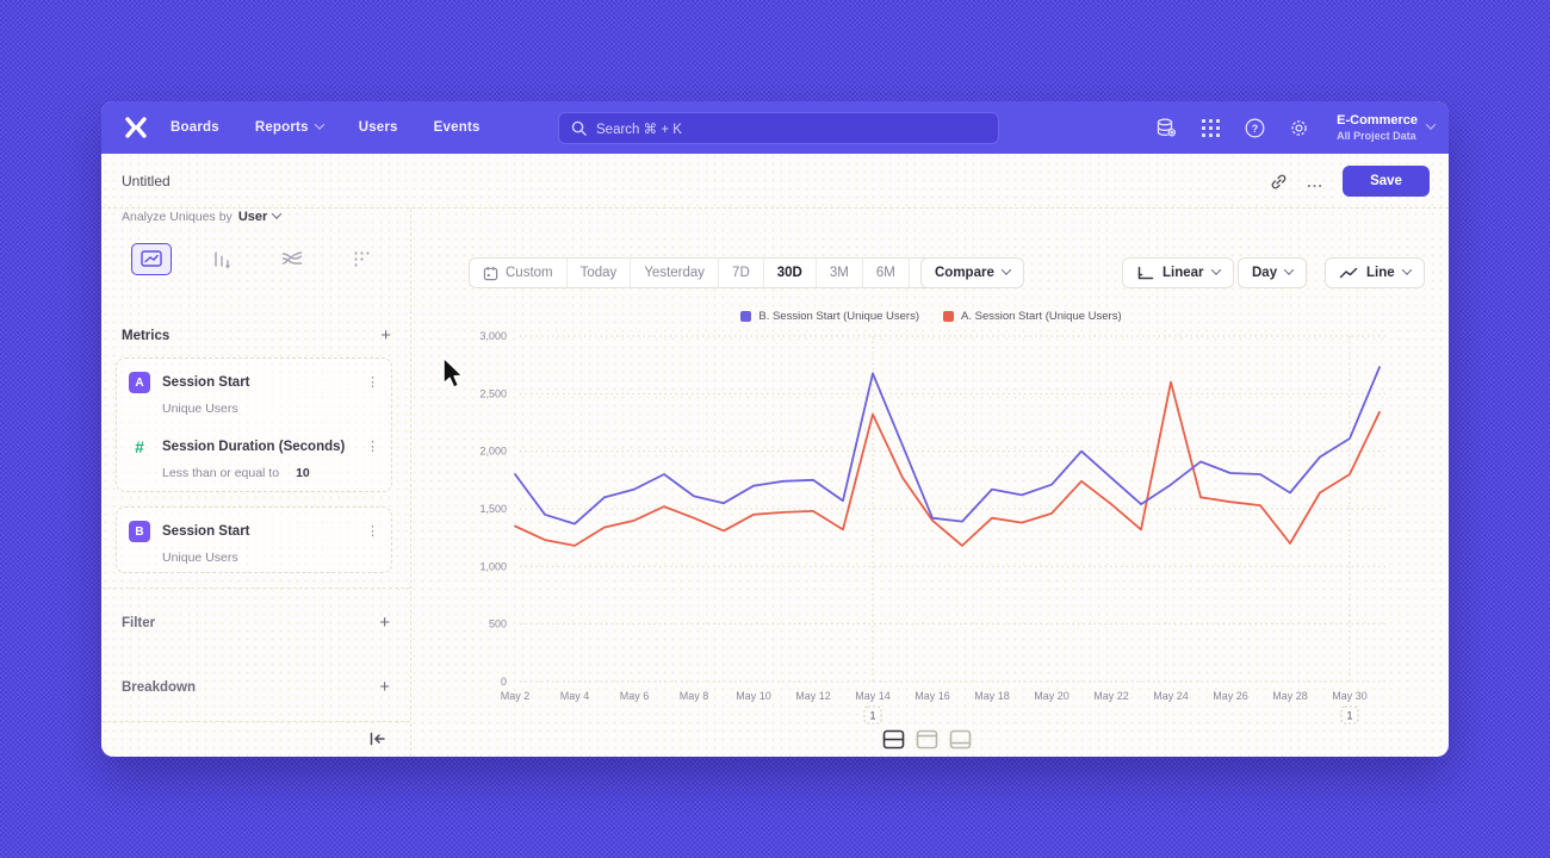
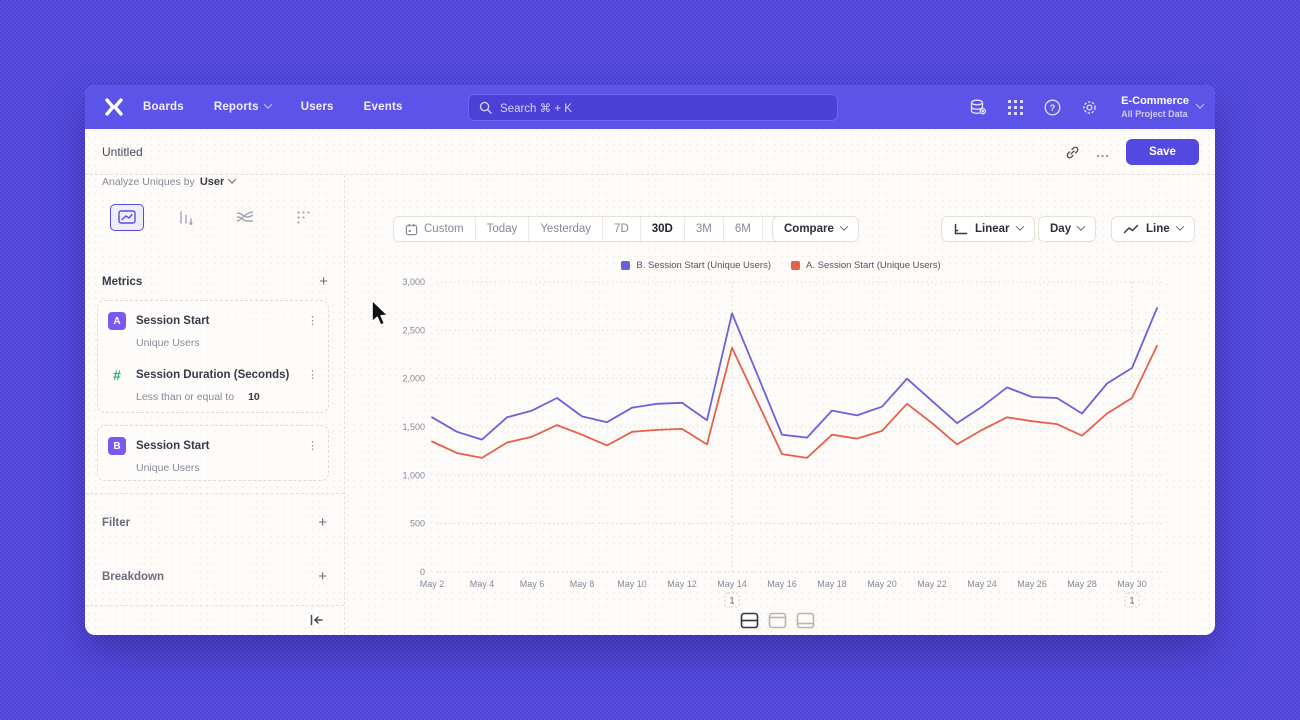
B. Session Start (Unique Users)/May 2: 1800 -> 1600
A. Session Start (Unique Users)/May 16: 1400 -> 1200
A. Session Start (Unique Users)/May 24: 2600 -> 1500
A. Session Start (Unique Users)/May 28: 1200 -> 1400
